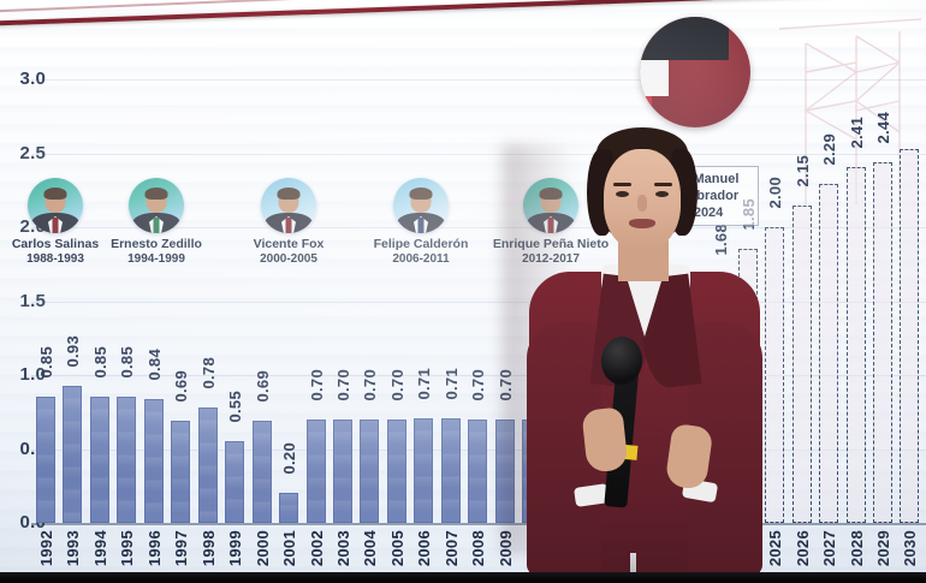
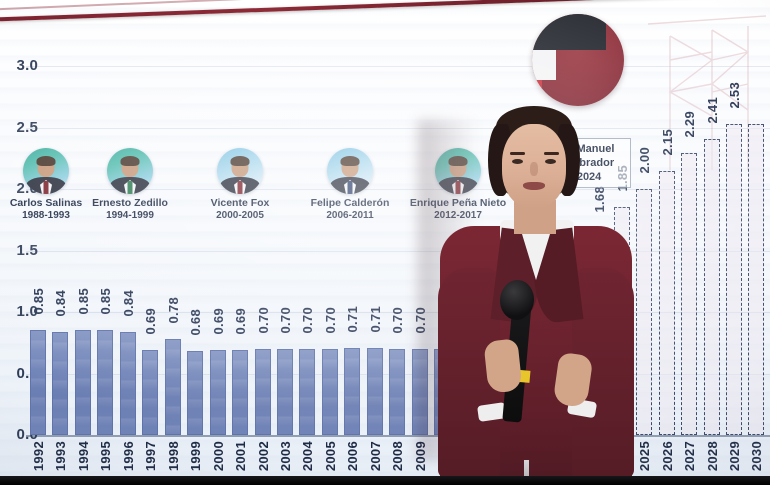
1993: 0.93 -> 0.84
1999: 0.55 -> 0.68
2001: 0.20 -> 0.69
2029: 2.44 -> 2.53
